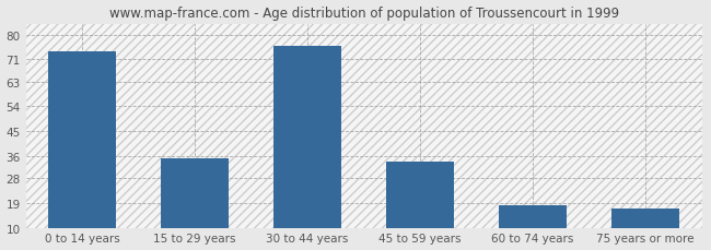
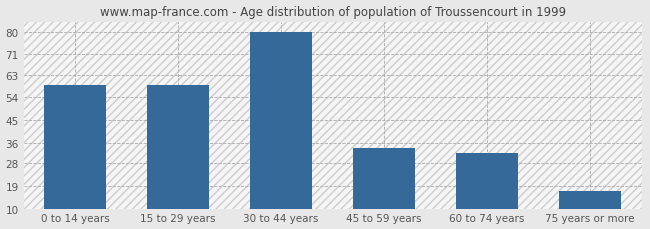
0 to 14 years: 74 -> 59
15 to 29 years: 35 -> 59
30 to 44 years: 76 -> 80
60 to 74 years: 18 -> 32
